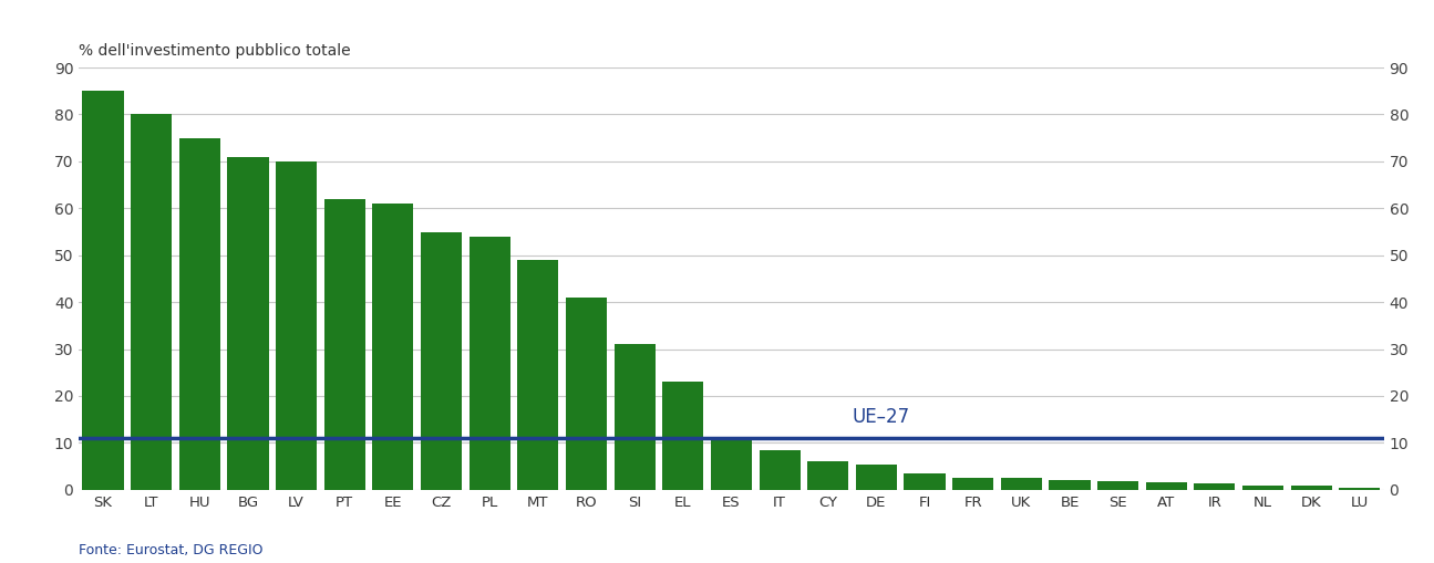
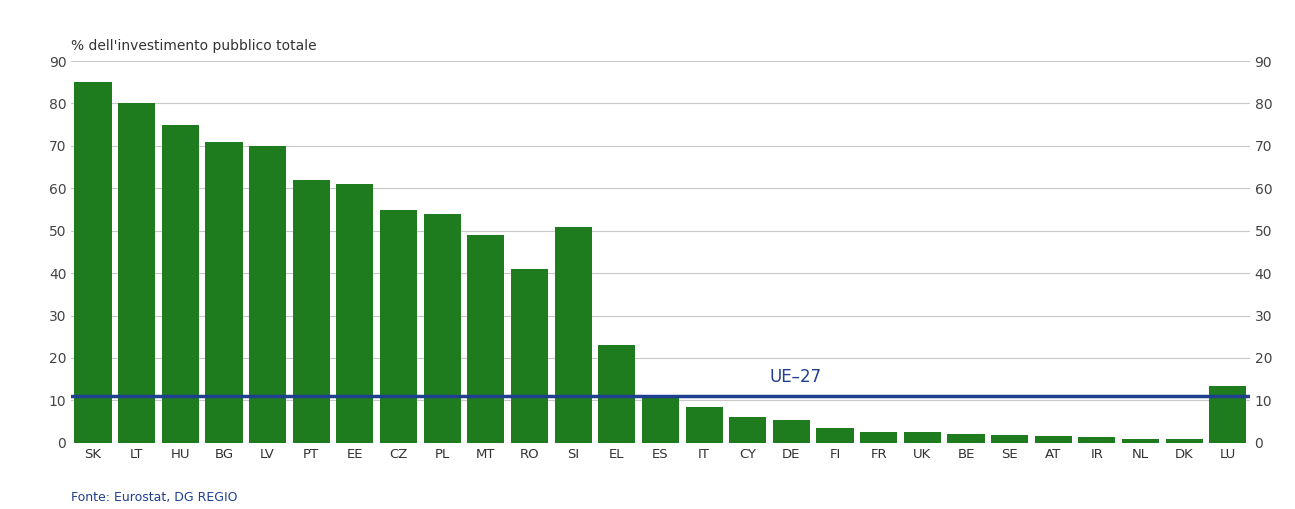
SI: 31.0 -> 51.0
LU: 0.4 -> 13.5
